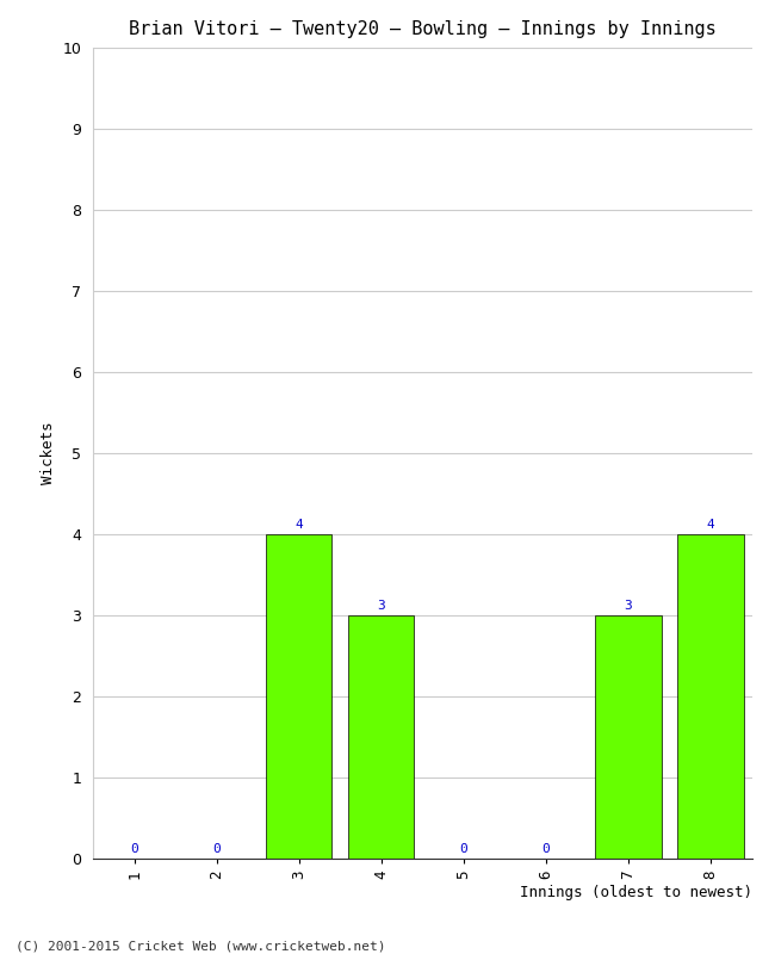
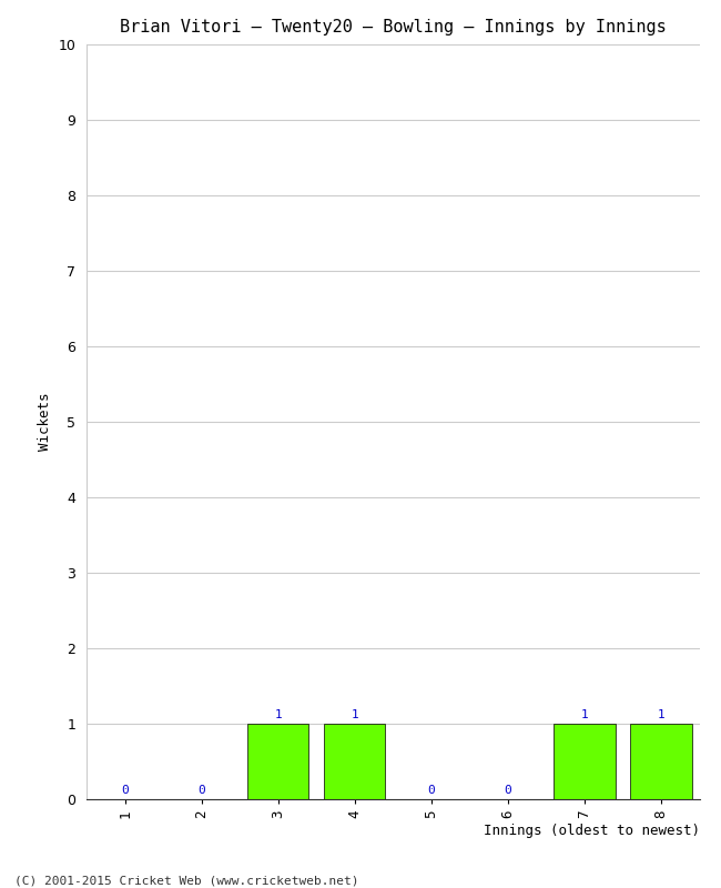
3: 4 -> 1
4: 3 -> 1
7: 3 -> 1
8: 4 -> 1
